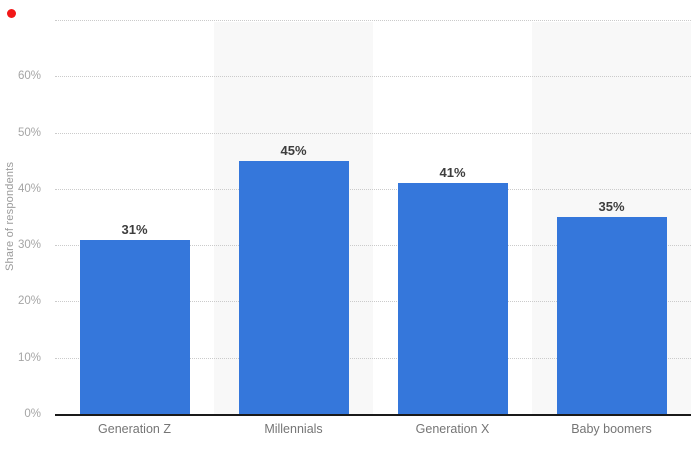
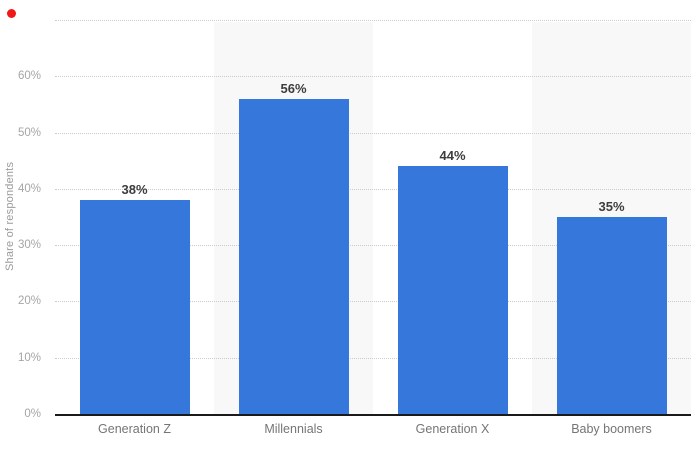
Generation Z: 31% -> 38%
Millennials: 45% -> 56%
Generation X: 41% -> 44%
